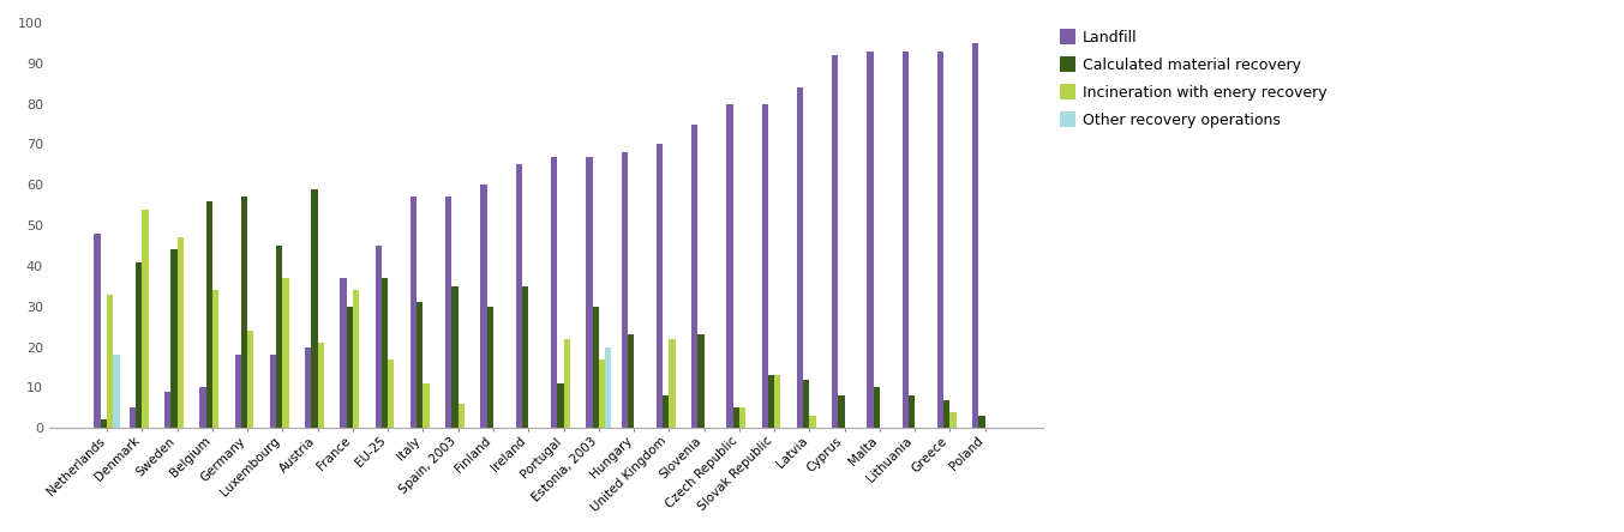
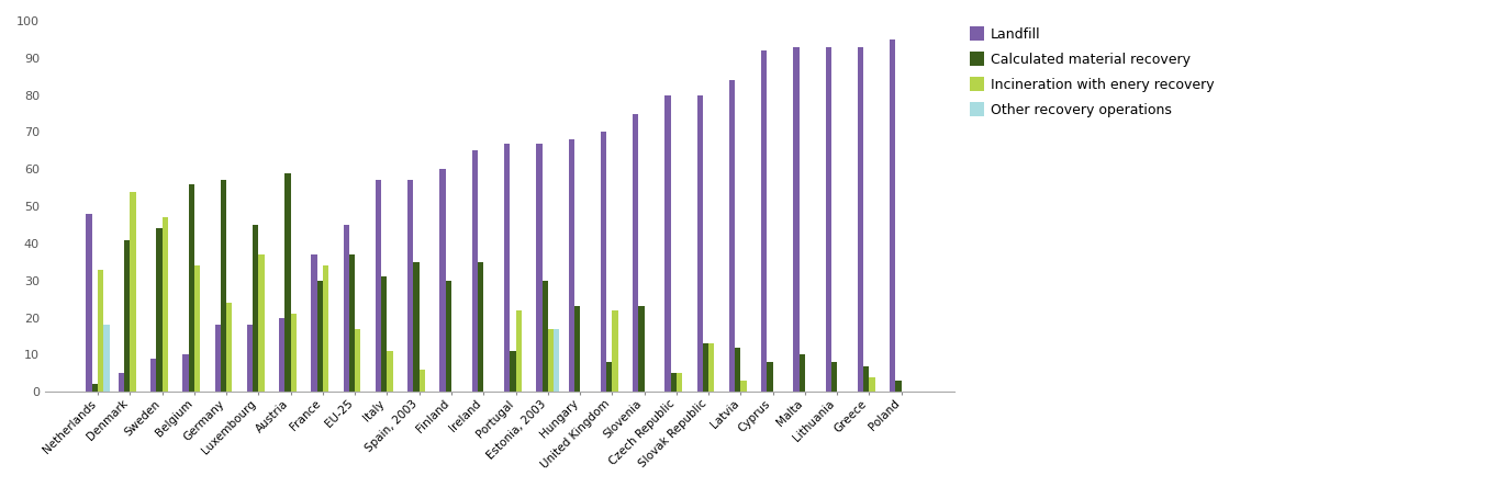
Other recovery operations/Estonia, 2003: 20 -> 17
